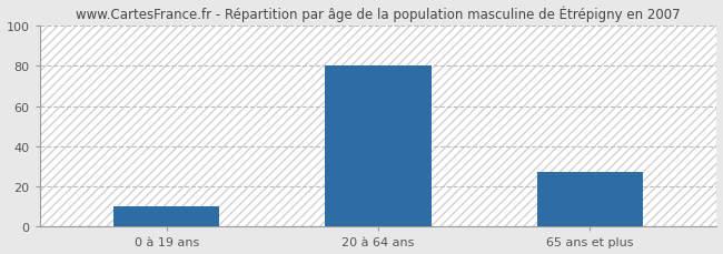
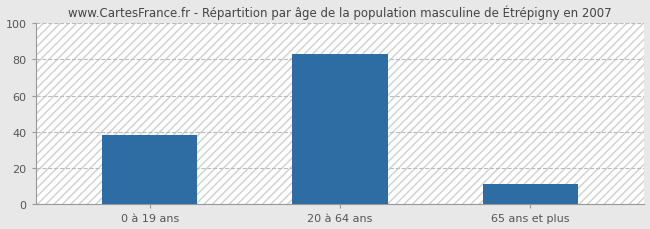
0 à 19 ans: 10 -> 38
20 à 64 ans: 80 -> 83
65 ans et plus: 27 -> 11
